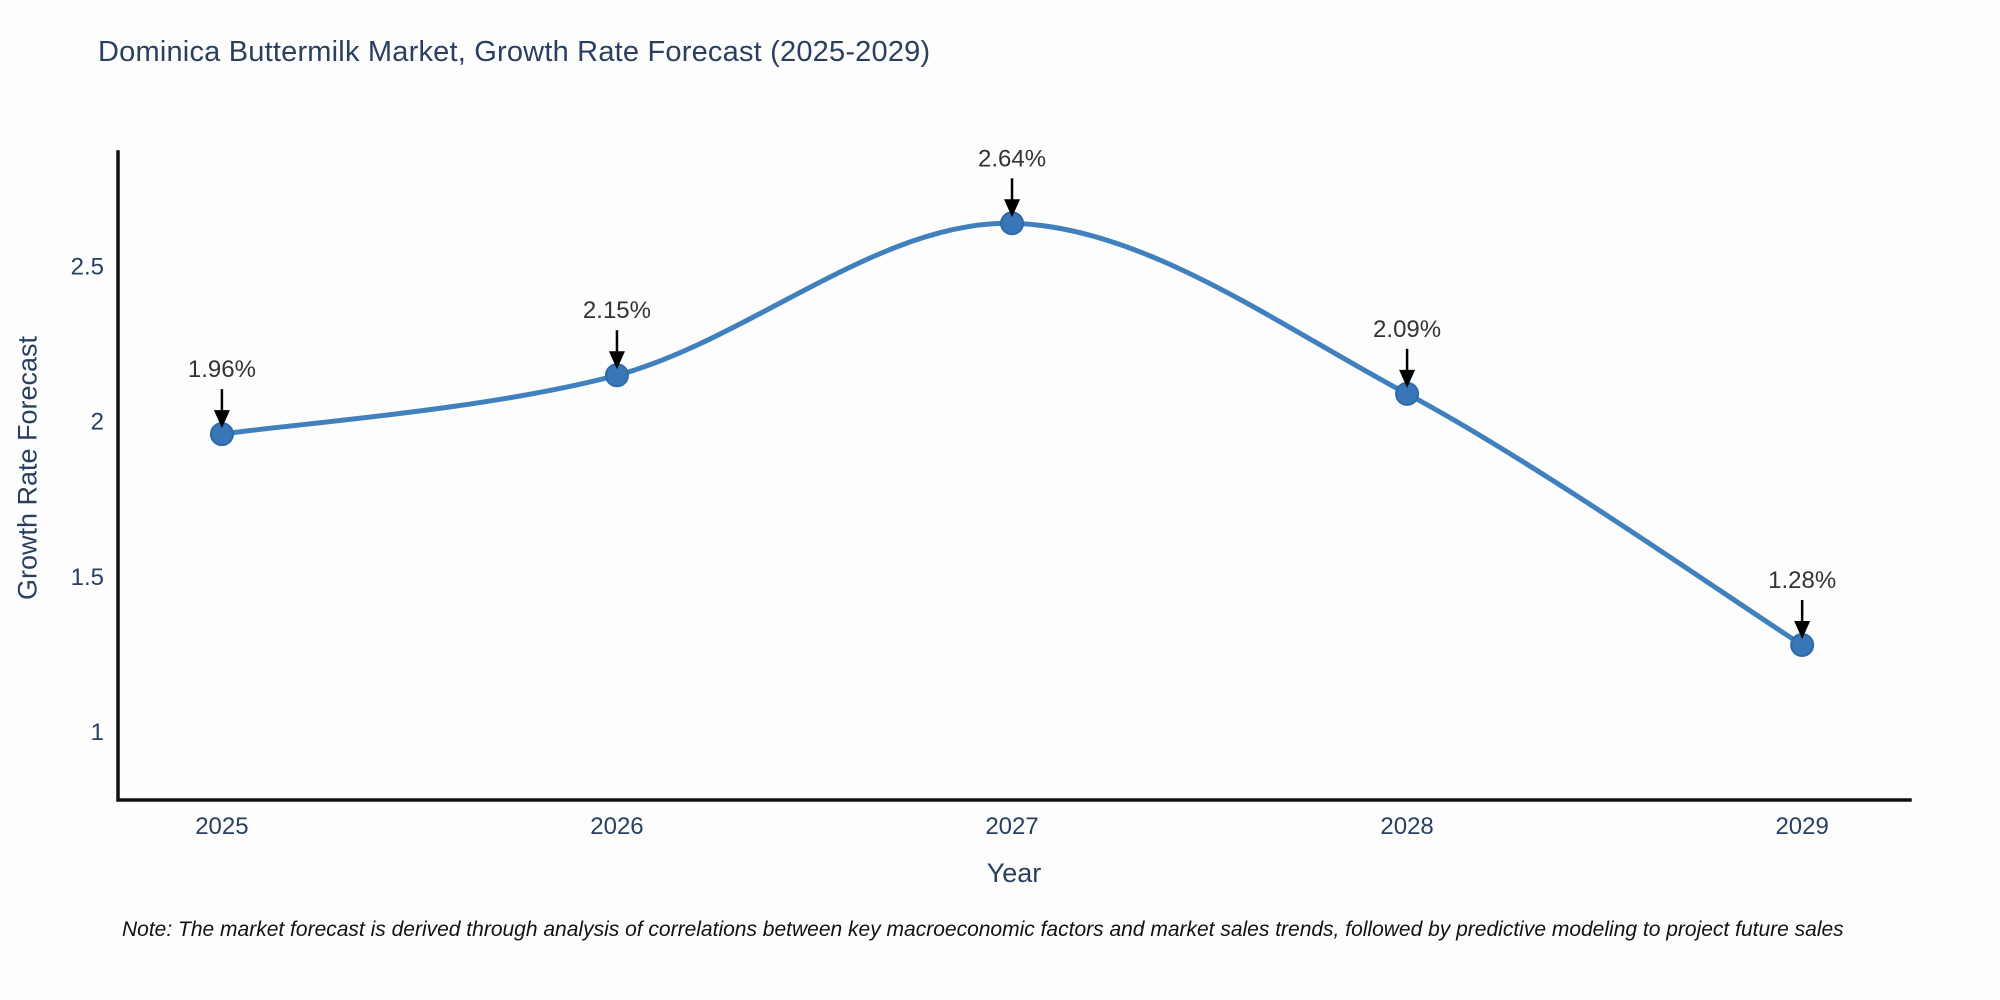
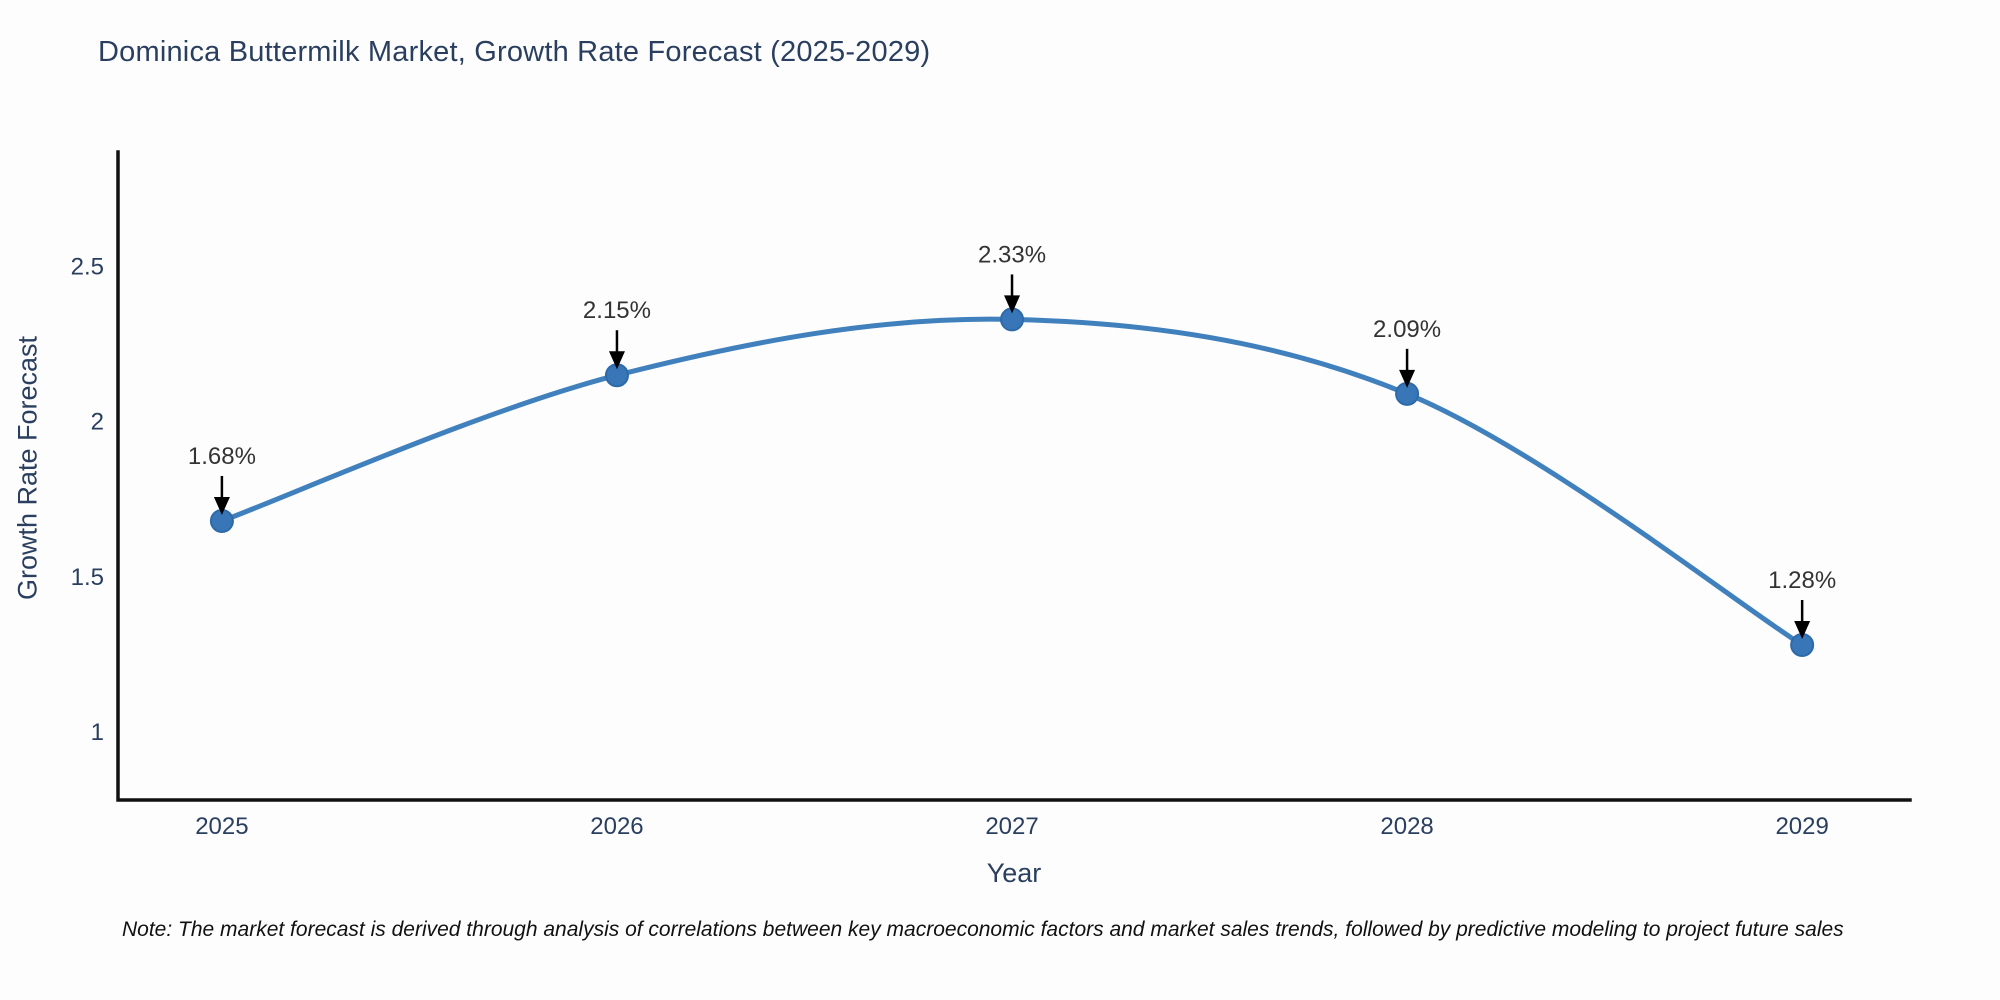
2025: 1.96% -> 1.68%
2027: 2.64% -> 2.33%
